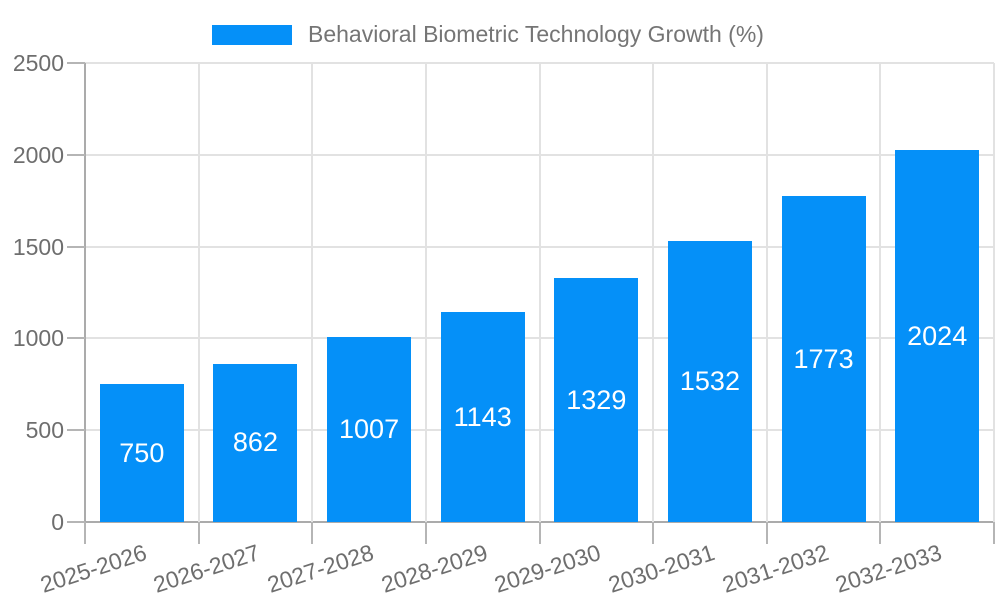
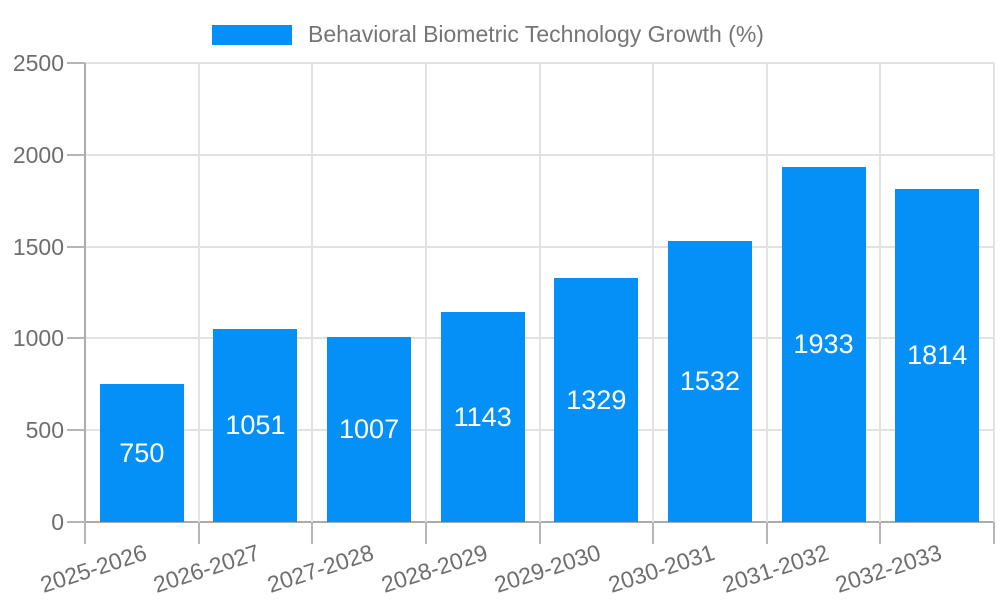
2026-2027: 862 -> 1051
2031-2032: 1773 -> 1933
2032-2033: 2024 -> 1814
